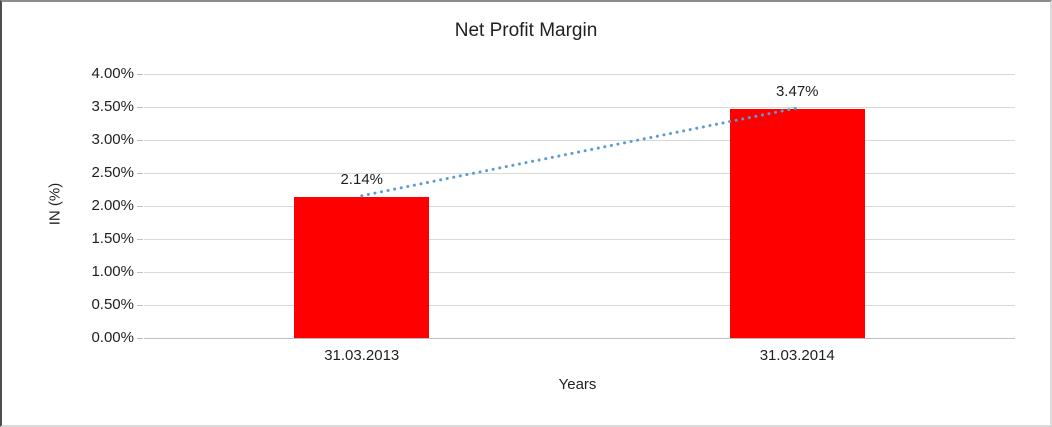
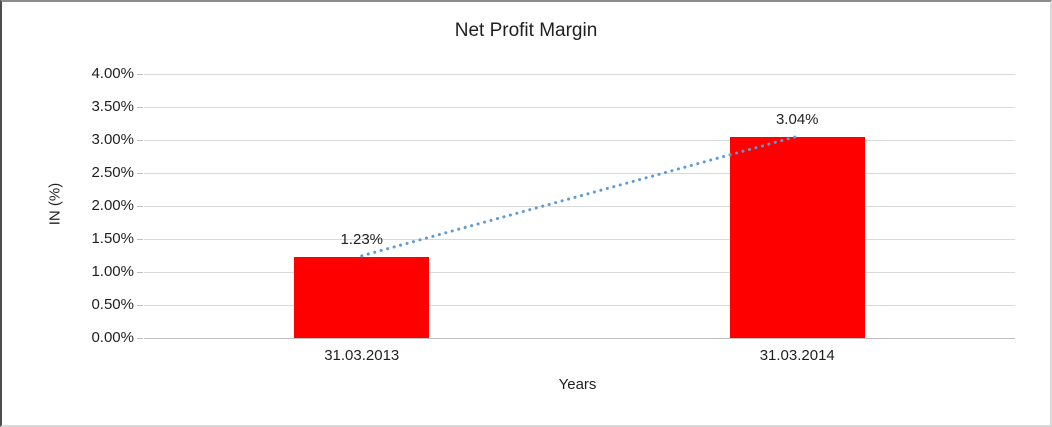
31.03.2013: 2.14% -> 1.23%
31.03.2014: 3.47% -> 3.04%
